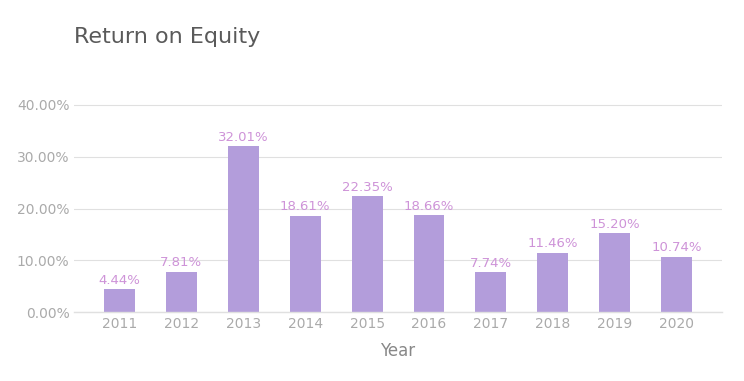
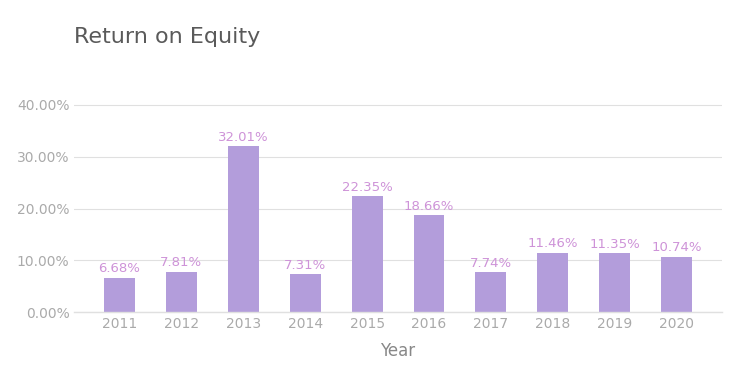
2011: 4.44% -> 6.68%
2014: 18.61% -> 7.31%
2019: 15.20% -> 11.35%
